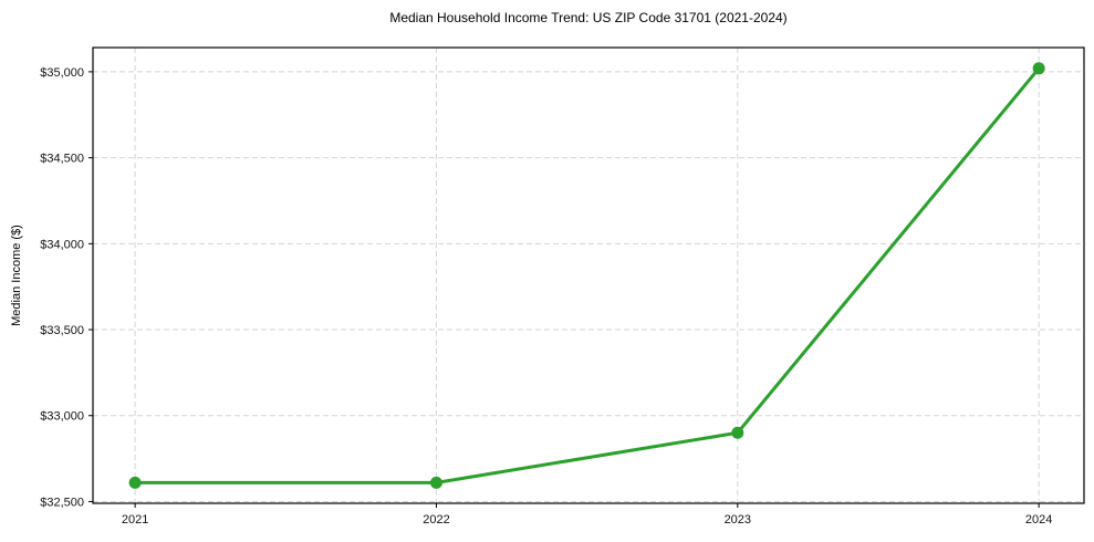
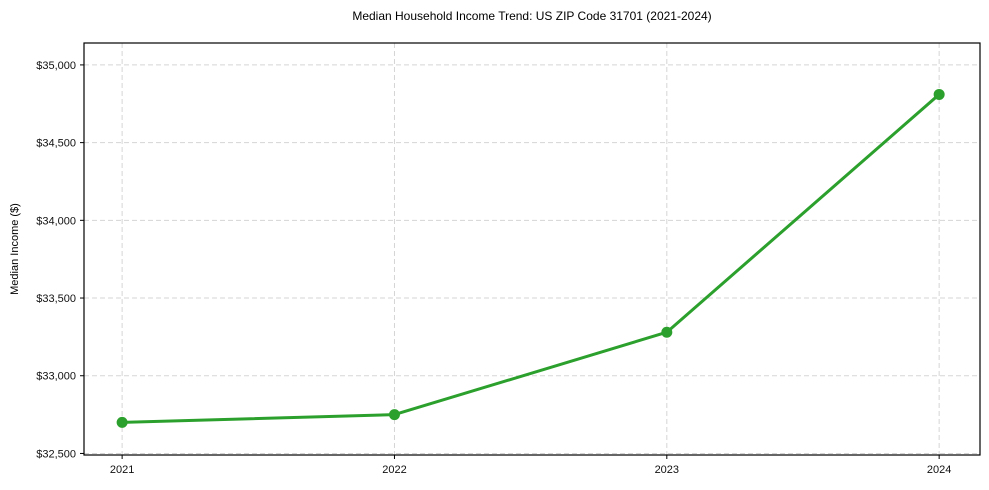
2021: $32610 -> $32700
2022: $32610 -> $32750
2023: $32900 -> $33280
2024: $35020 -> $34810
